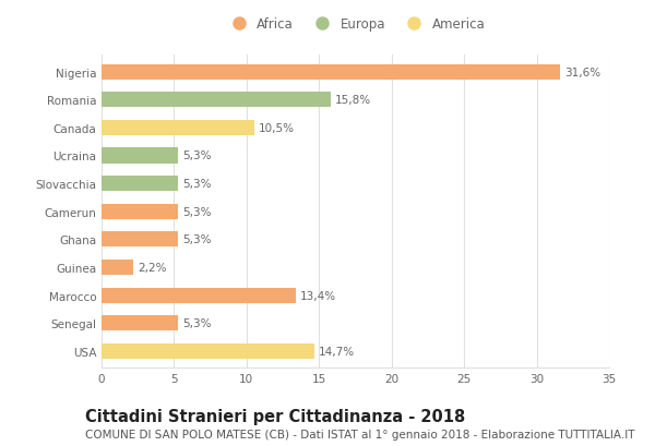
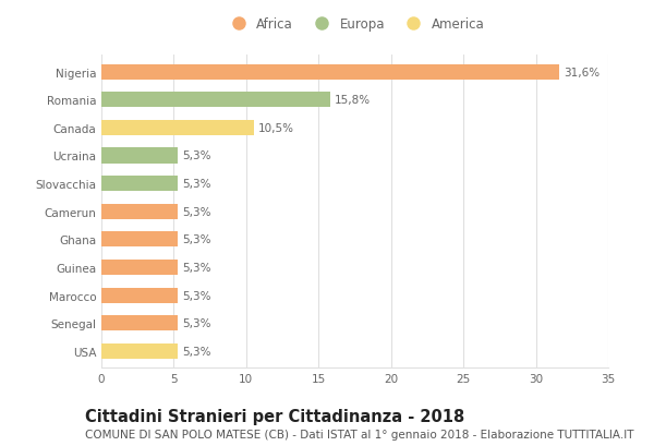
Guinea: 2,2% -> 5,3%
Marocco: 13,4% -> 5,3%
USA: 14,7% -> 5,3%
